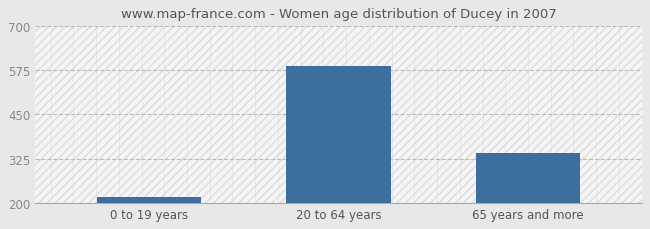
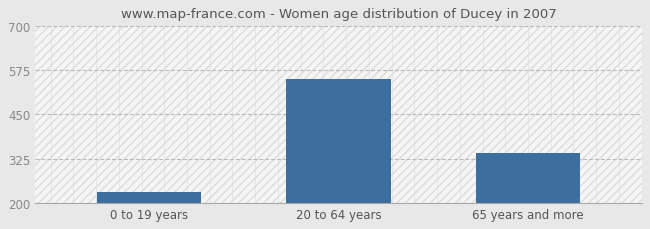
0 to 19 years: 215 -> 230
20 to 64 years: 585 -> 550
